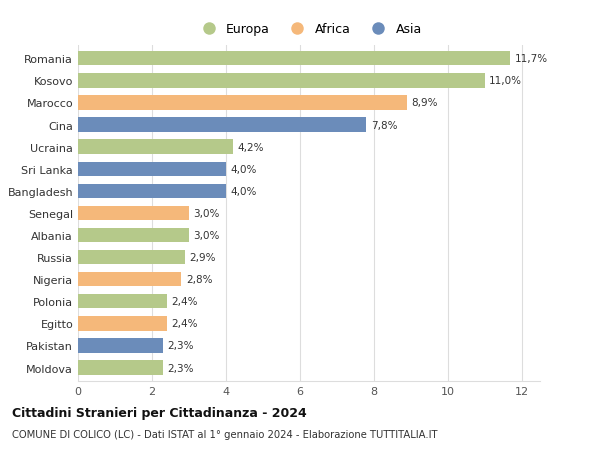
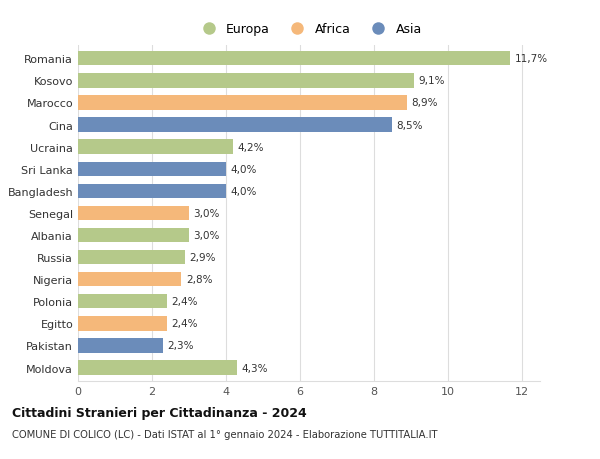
Kosovo: 11,0% -> 9,1%
Cina: 7,8% -> 8,5%
Moldova: 2,3% -> 4,3%
